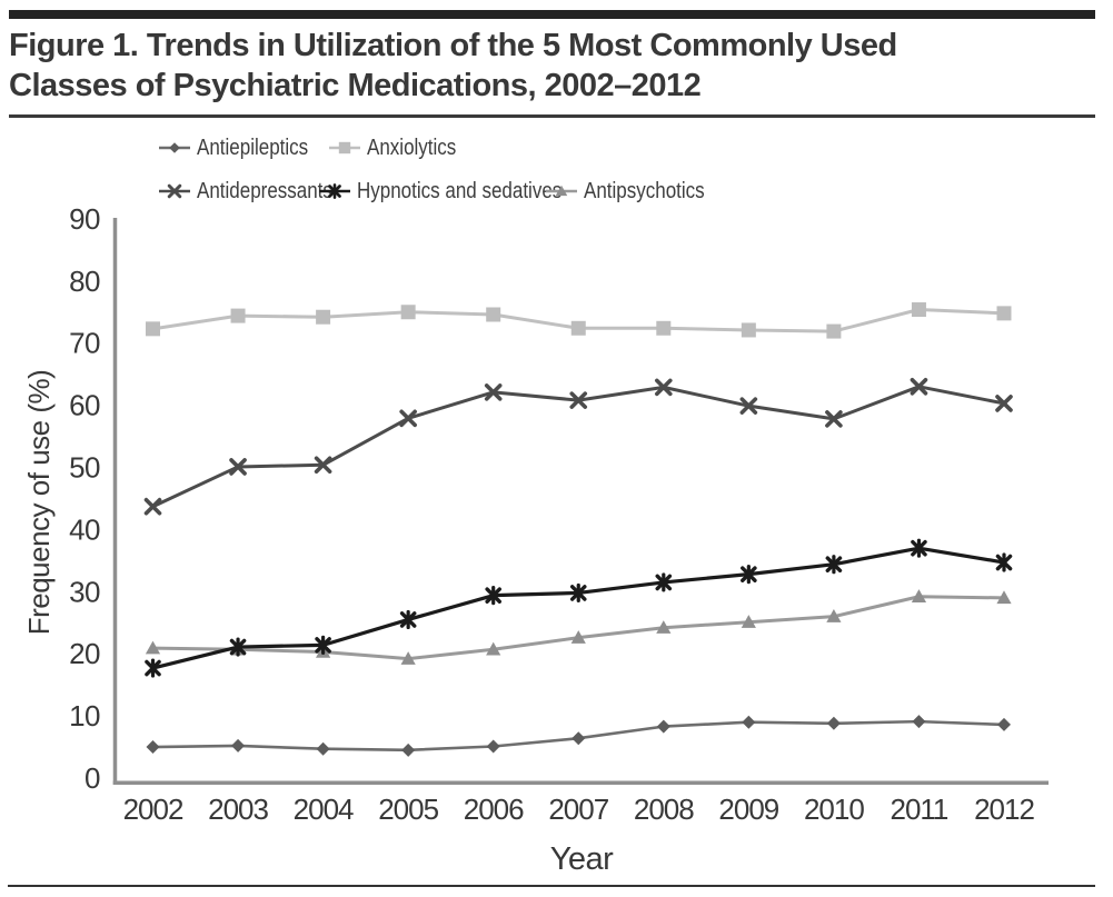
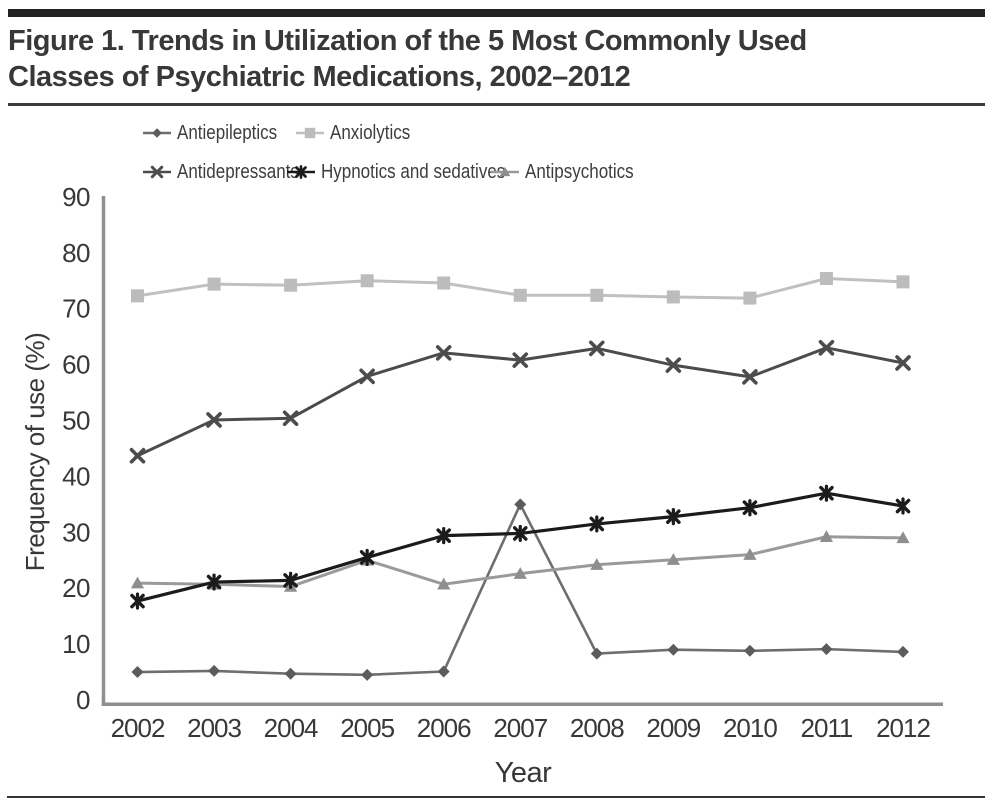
Antipsychotics/2005: 19 -> 25
Antiepileptics/2007: 6 -> 35
